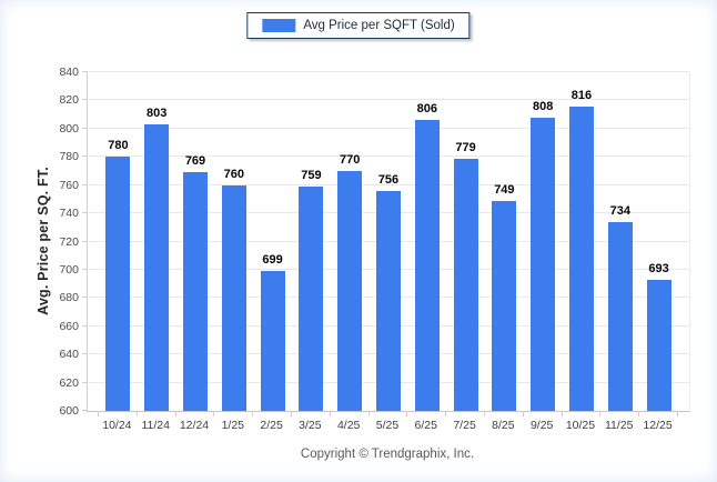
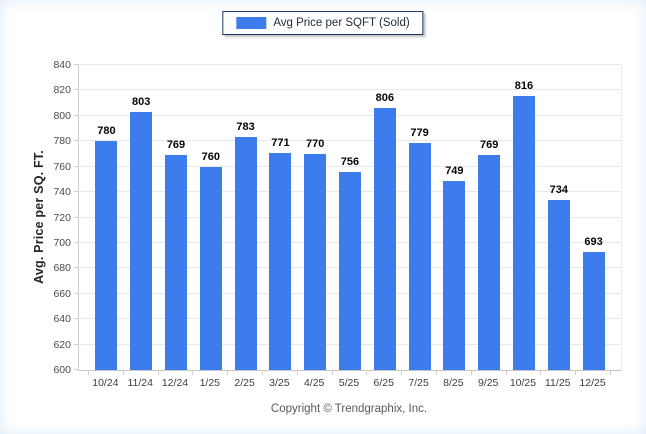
2/25: 699 -> 783
3/25: 759 -> 771
9/25: 808 -> 769
